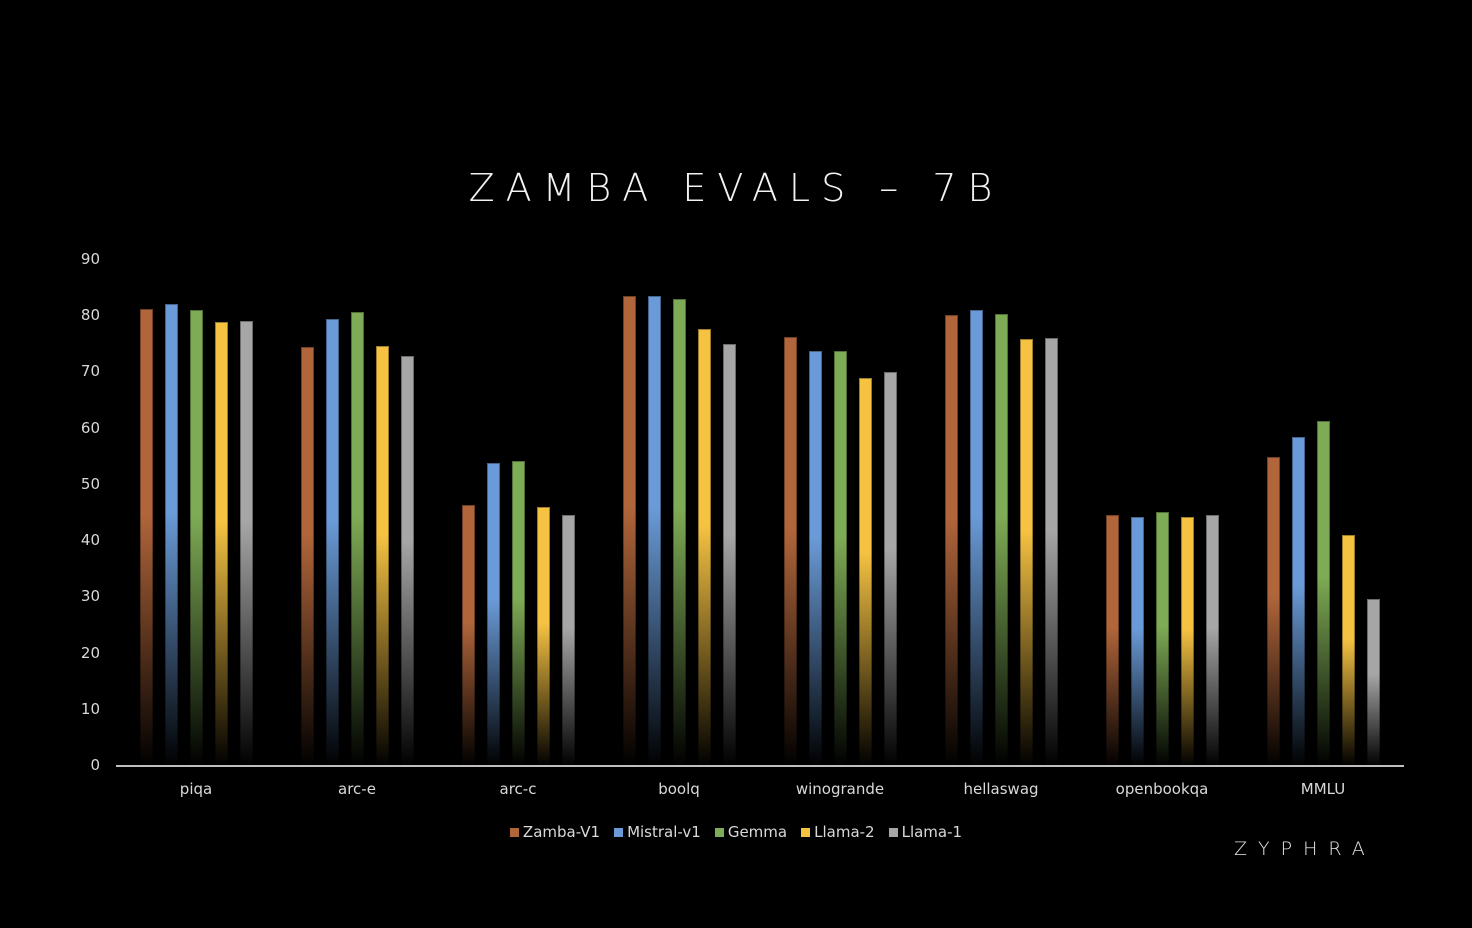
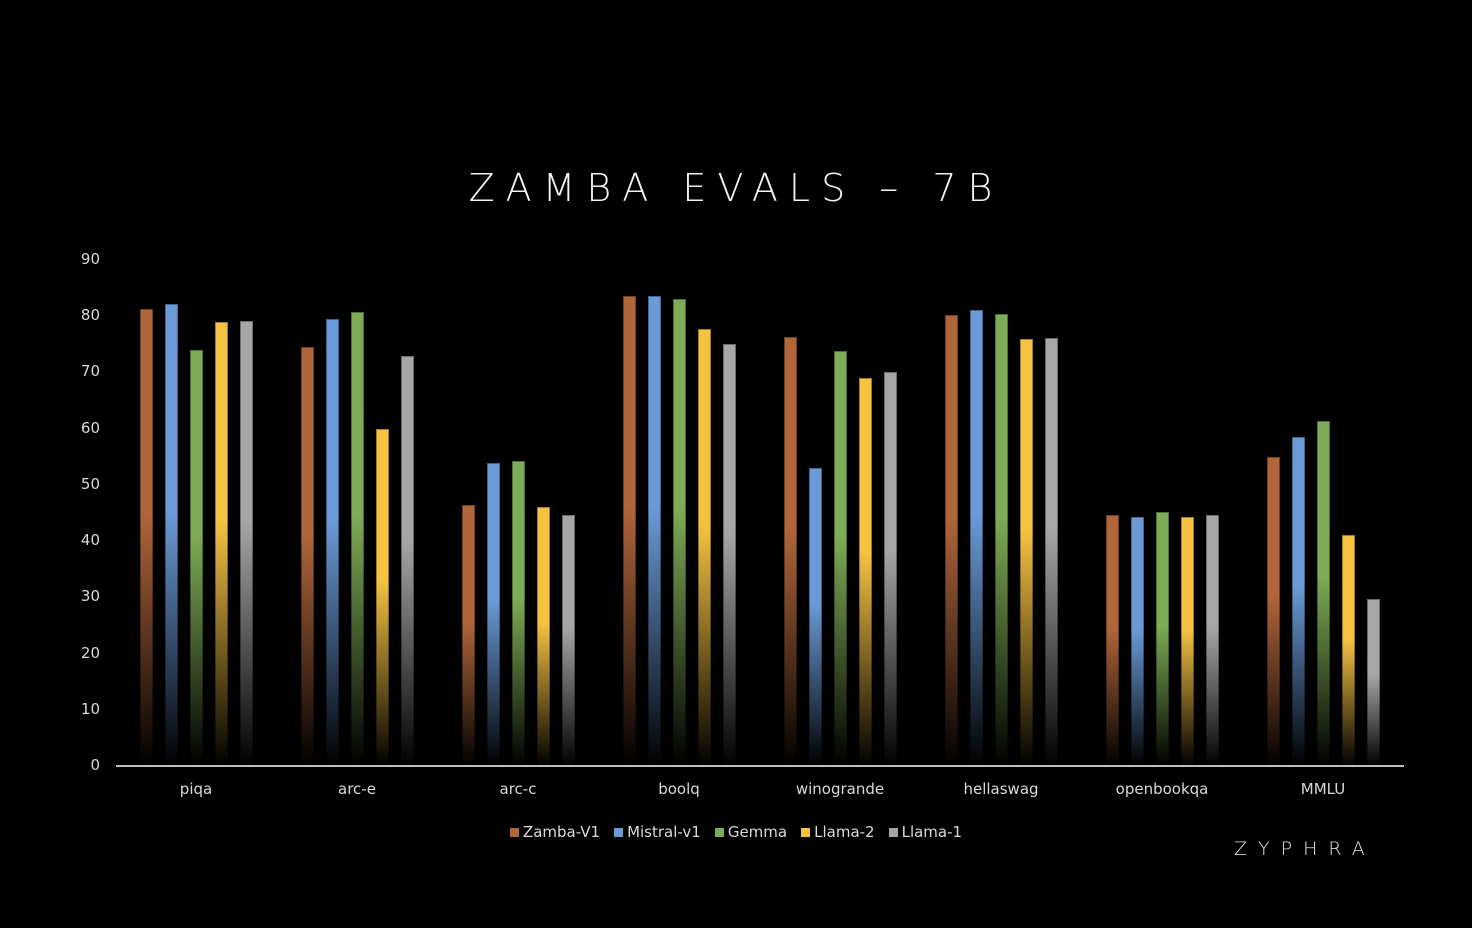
Gemma/piqa: 81 -> 74
Llama-2/arc-e: 75 -> 60
Mistral-v1/winogrande: 74 -> 53
